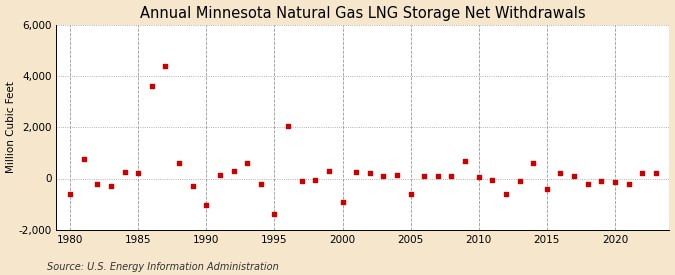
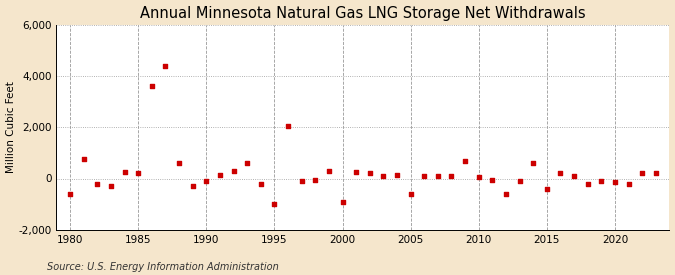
1990: -1,050 -> -100
1995: -1,400 -> -1,000
